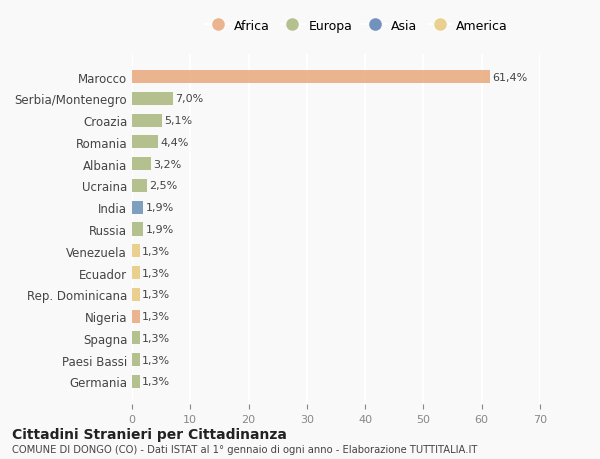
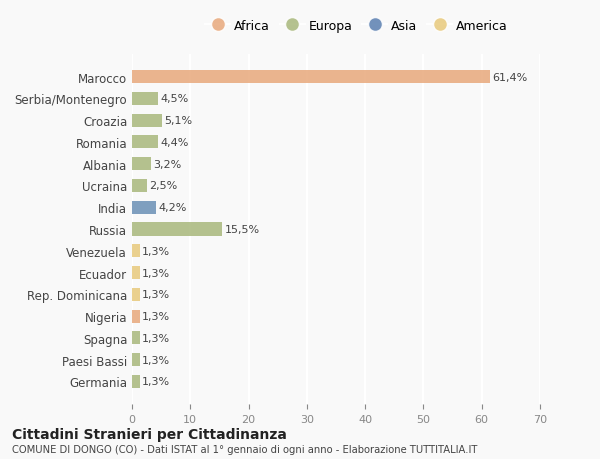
Serbia/Montenegro: 7,0% -> 4,5%
India: 1,9% -> 4,2%
Russia: 1,9% -> 15,5%
